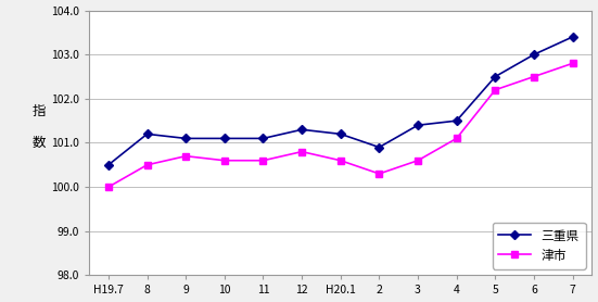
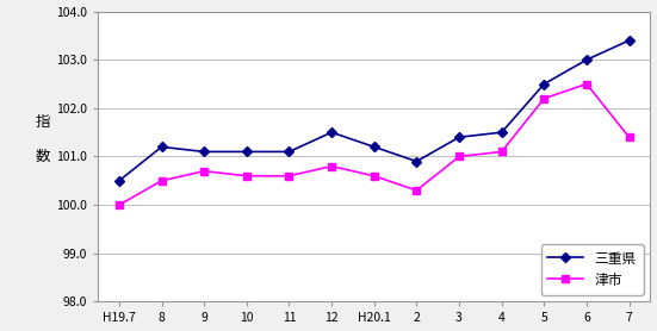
三重県/12: 101.3 -> 101.5
津市/3: 100.6 -> 101.0
津市/7: 102.8 -> 101.4
